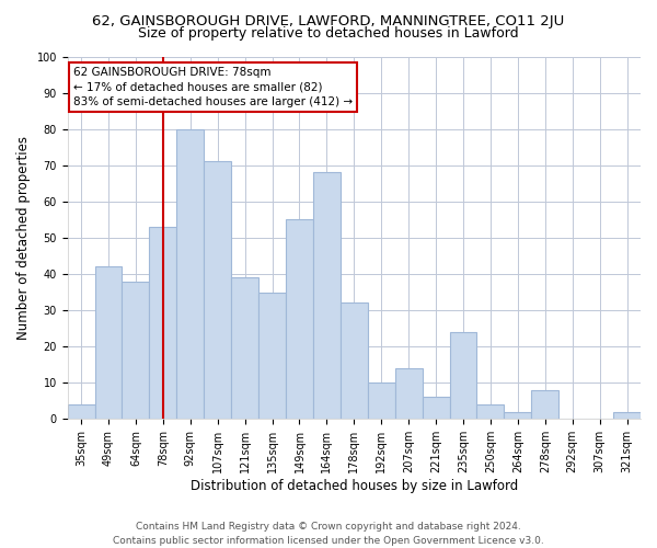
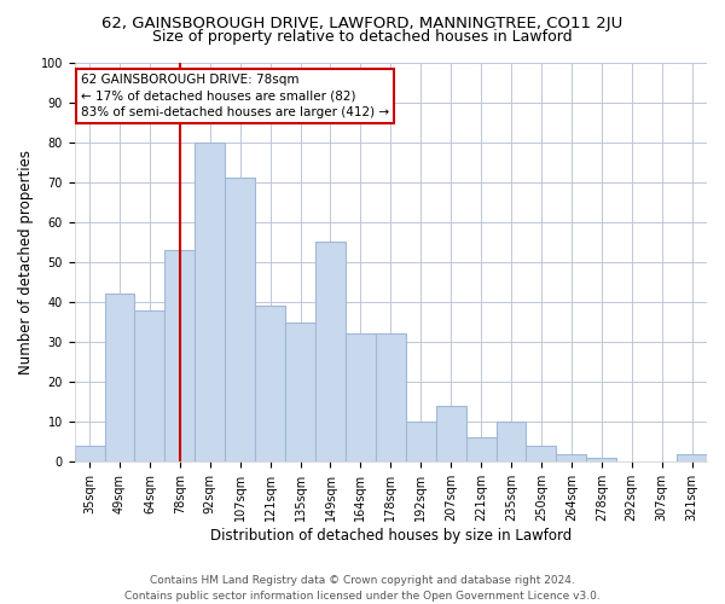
164sqm: 68 -> 32
235sqm: 24 -> 10
278sqm: 8 -> 1
